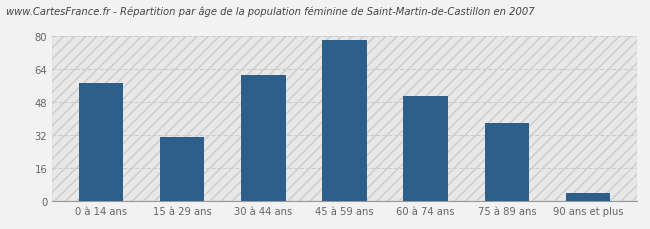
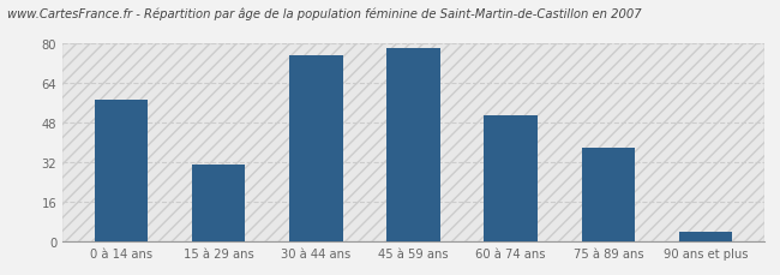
30 à 44 ans: 61 -> 75
